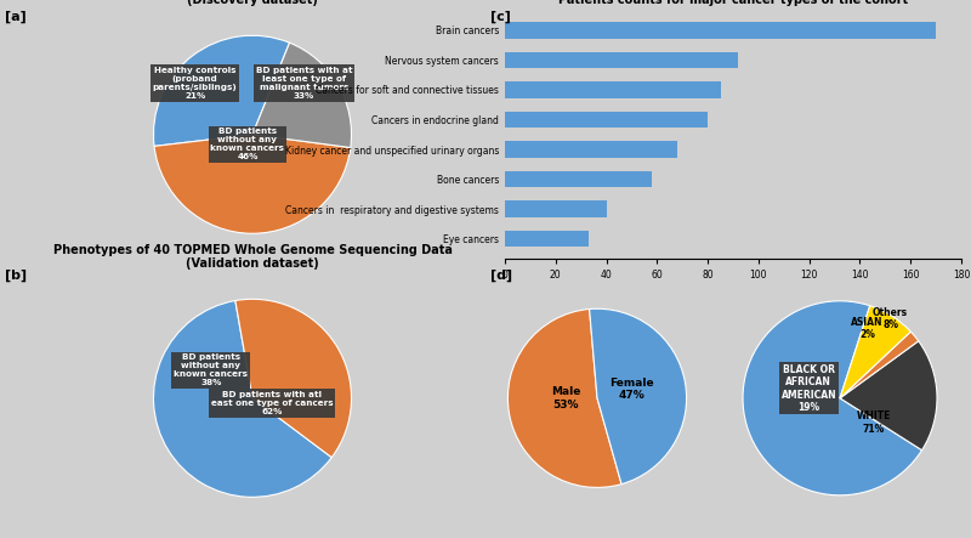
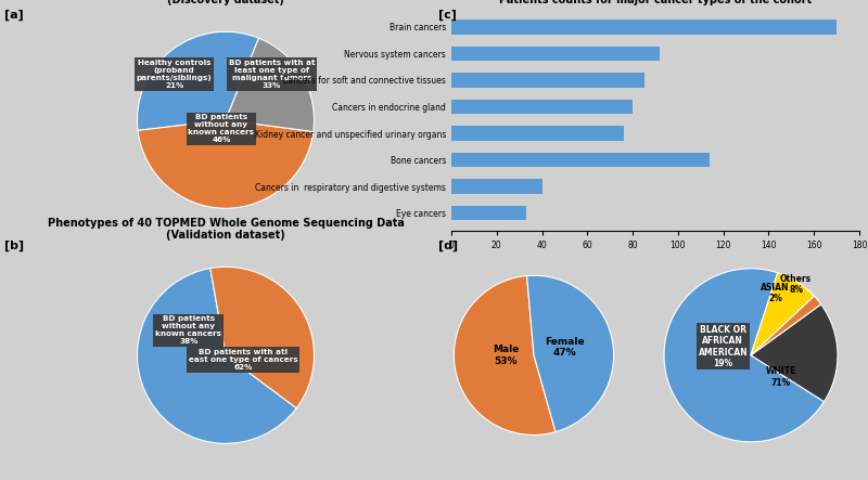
Kidney cancer and unspecified urinary organs: 68 -> 76
Bone cancers: 58 -> 114
